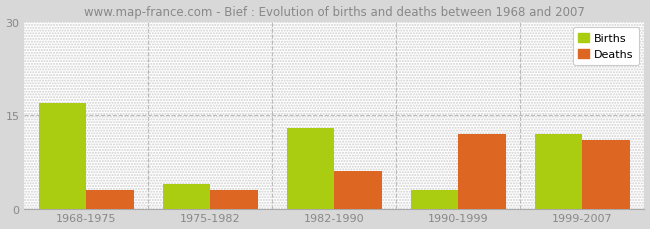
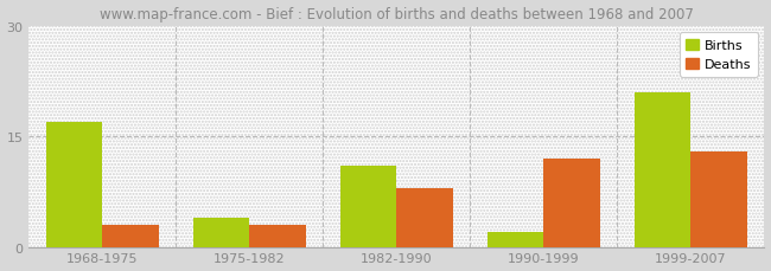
Births/1982-1990: 13 -> 11
Deaths/1982-1990: 6 -> 8
Births/1990-1999: 3 -> 2
Births/1999-2007: 12 -> 21
Deaths/1999-2007: 11 -> 13
